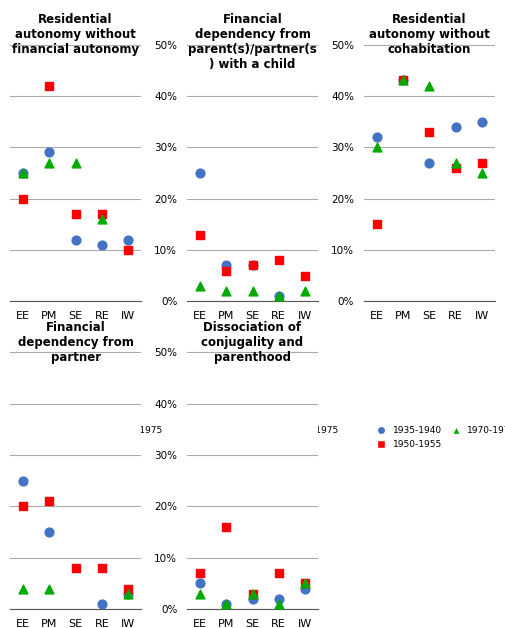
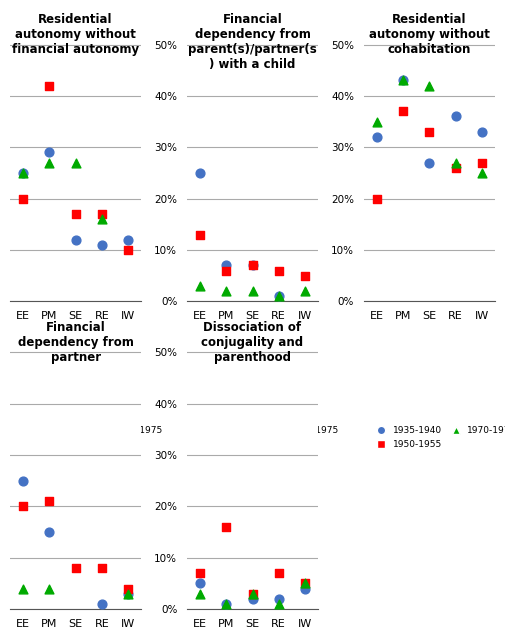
Financial dependency from parent(s)/partner(s ) with a child/1950-1955/RE: 8% -> 6%
Residential autonomy without cohabitation/1950-1955/EE: 15% -> 20%
Residential autonomy without cohabitation/1970-1975/EE: 30% -> 35%
Residential autonomy without cohabitation/1950-1955/PM: 43% -> 37%
Residential autonomy without cohabitation/1935-1940/RE: 34% -> 36%
Residential autonomy without cohabitation/1935-1940/IW: 35% -> 33%
